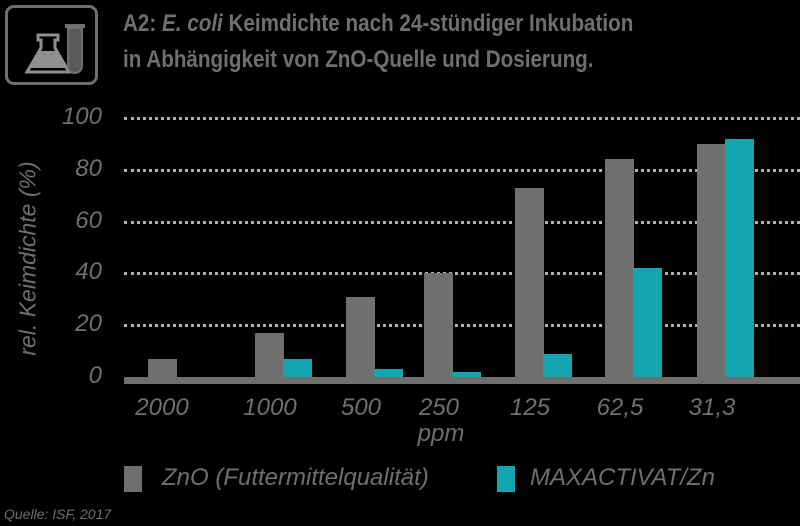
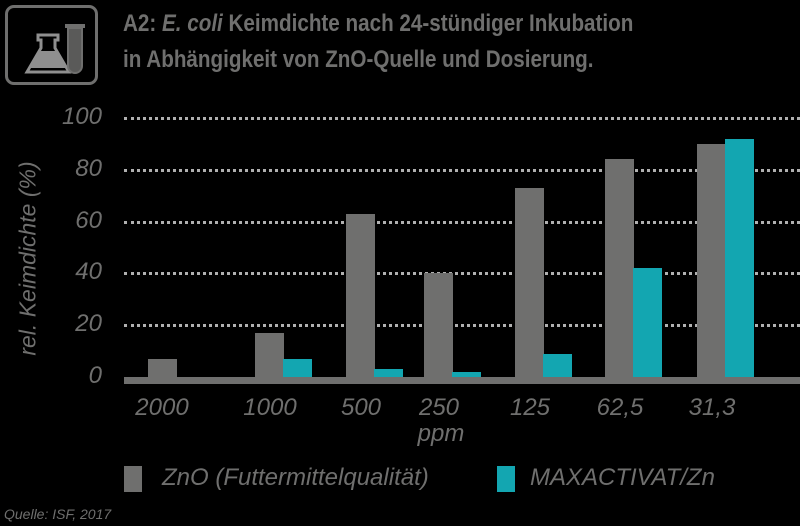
ZnO (Futtermittelqualität)/500: 31 -> 63
